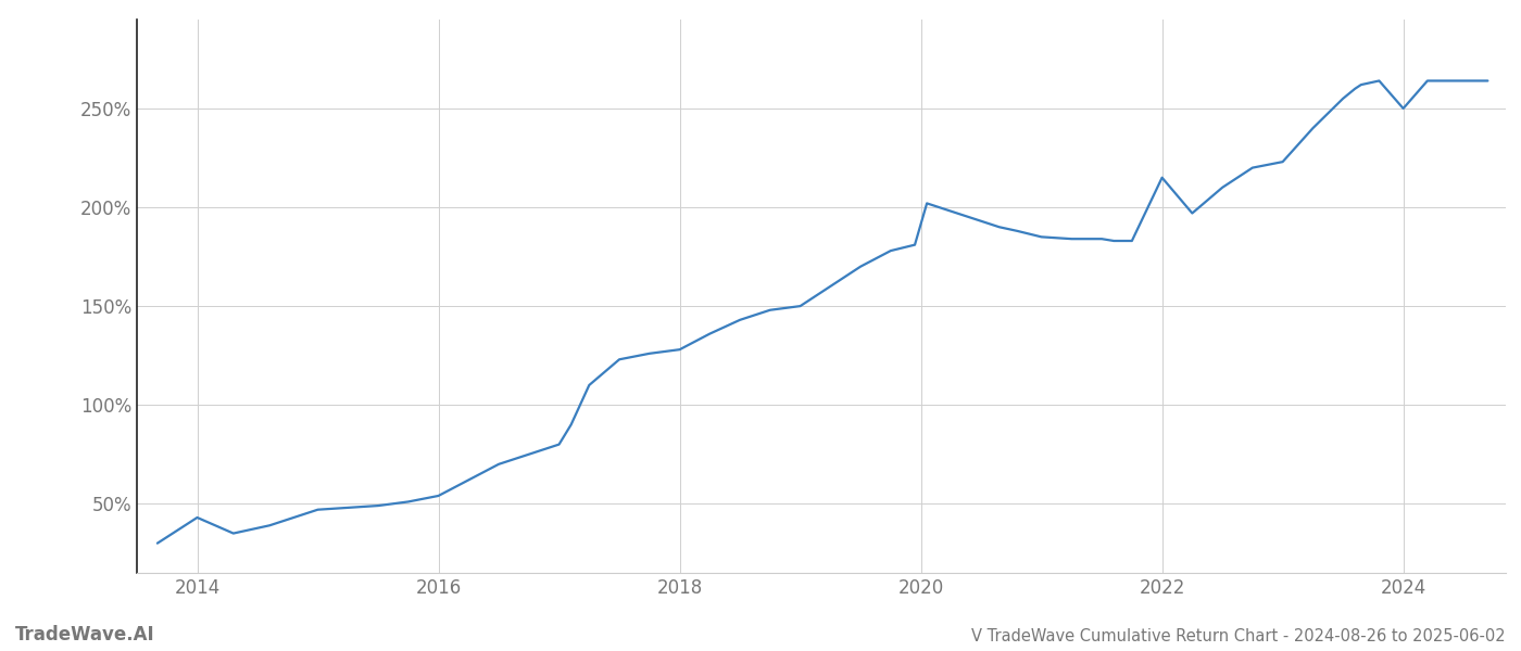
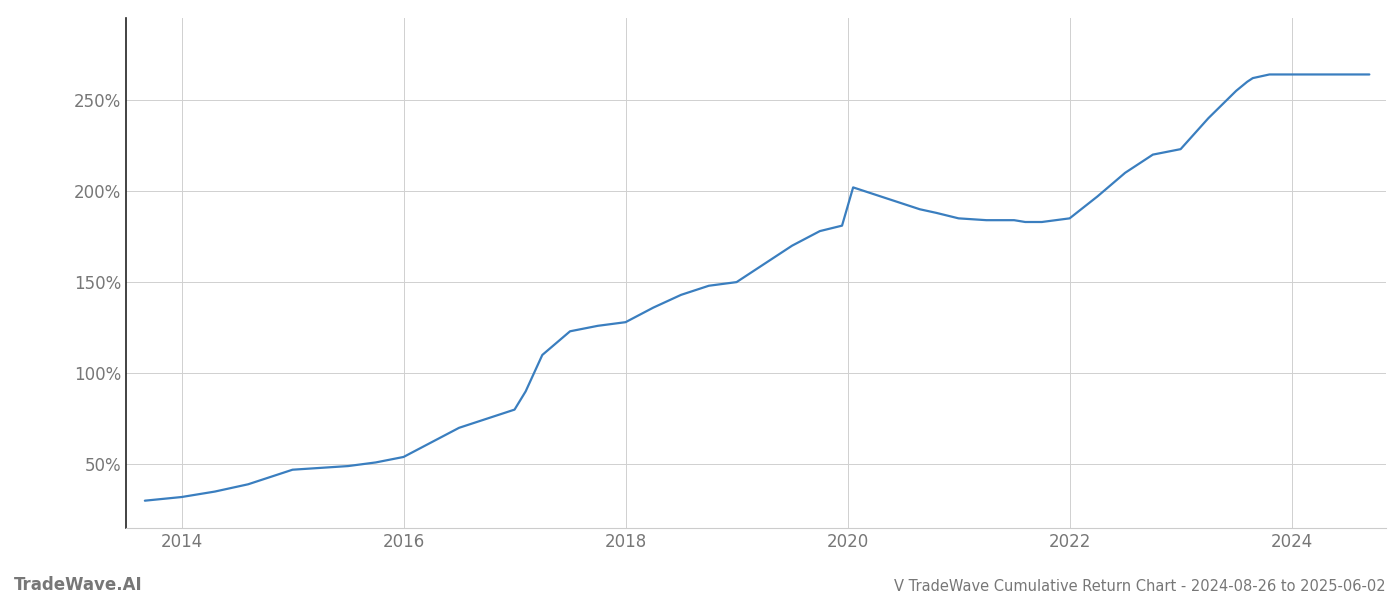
2014: 43% -> 32%
2022: 215% -> 185%
2024: 250% -> 264%
